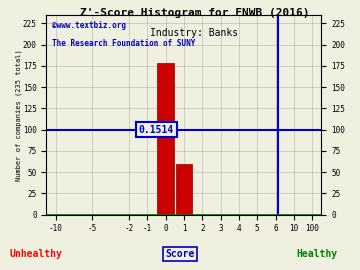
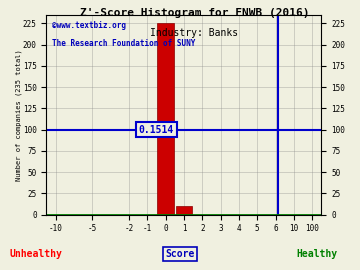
0: 178 -> 225
1: 60 -> 10
